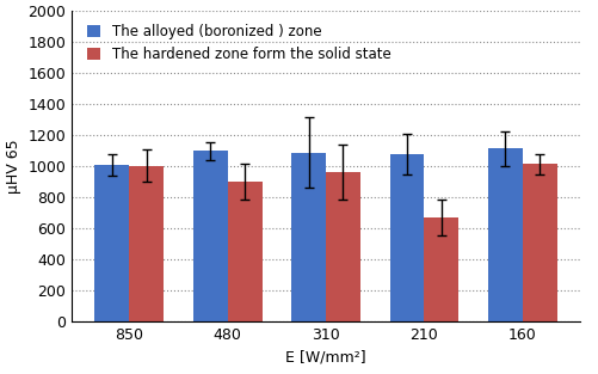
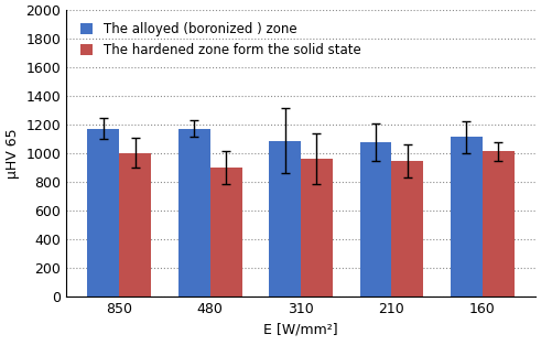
The alloyed (boronized ) zone/850: 1010 -> 1180
The alloyed (boronized ) zone/480: 1100 -> 1180
The hardened zone form the solid state/210: 670 -> 940
